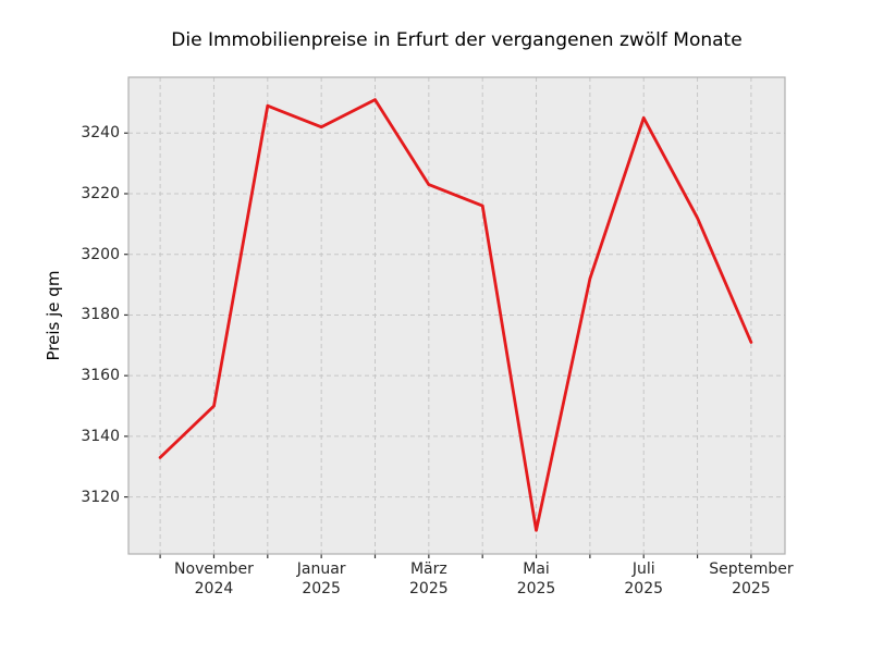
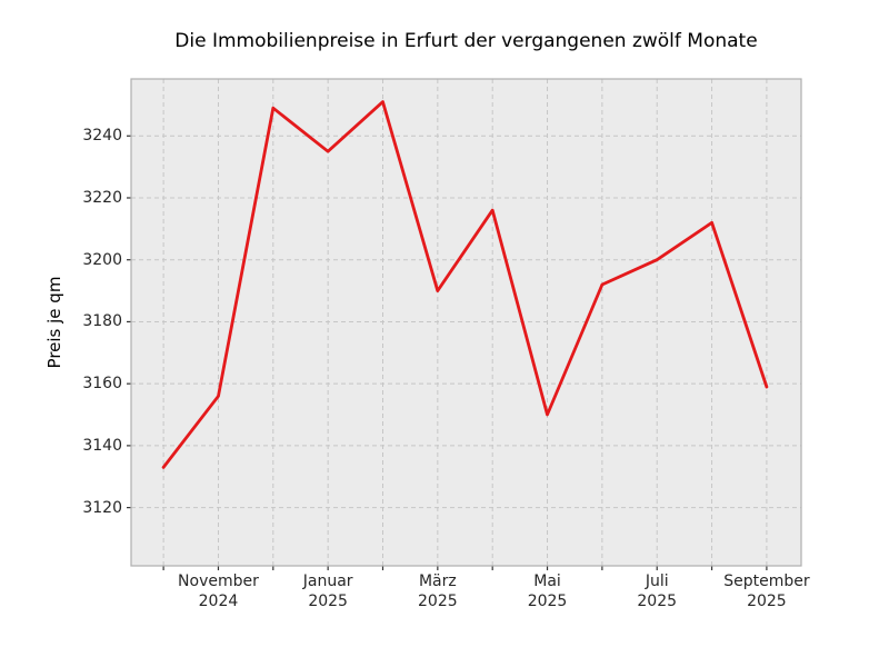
November 2024: 3150 -> 3156
Januar 2025: 3242 -> 3235
März 2025: 3223 -> 3190
Mai 2025: 3109 -> 3150
Juli 2025: 3245 -> 3200
September 2025: 3171 -> 3159
